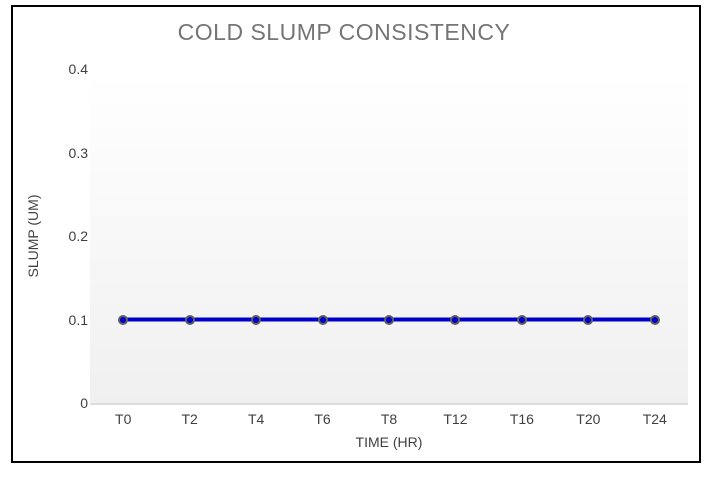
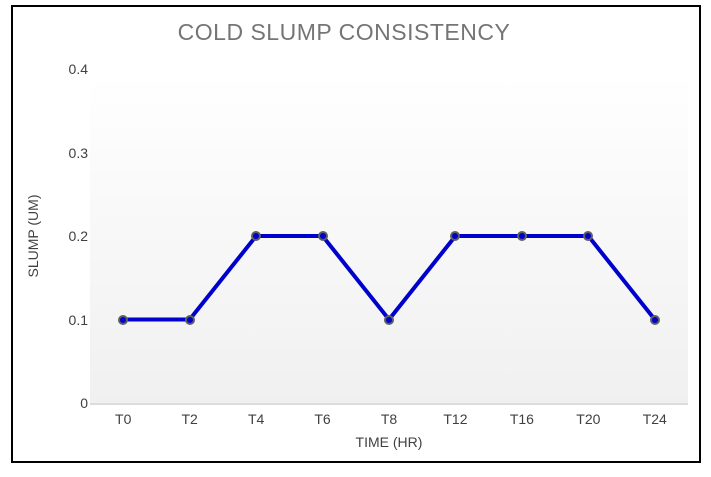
T4: 0.1 -> 0.2
T6: 0.1 -> 0.2
T12: 0.1 -> 0.2
T16: 0.1 -> 0.2
T20: 0.1 -> 0.2
